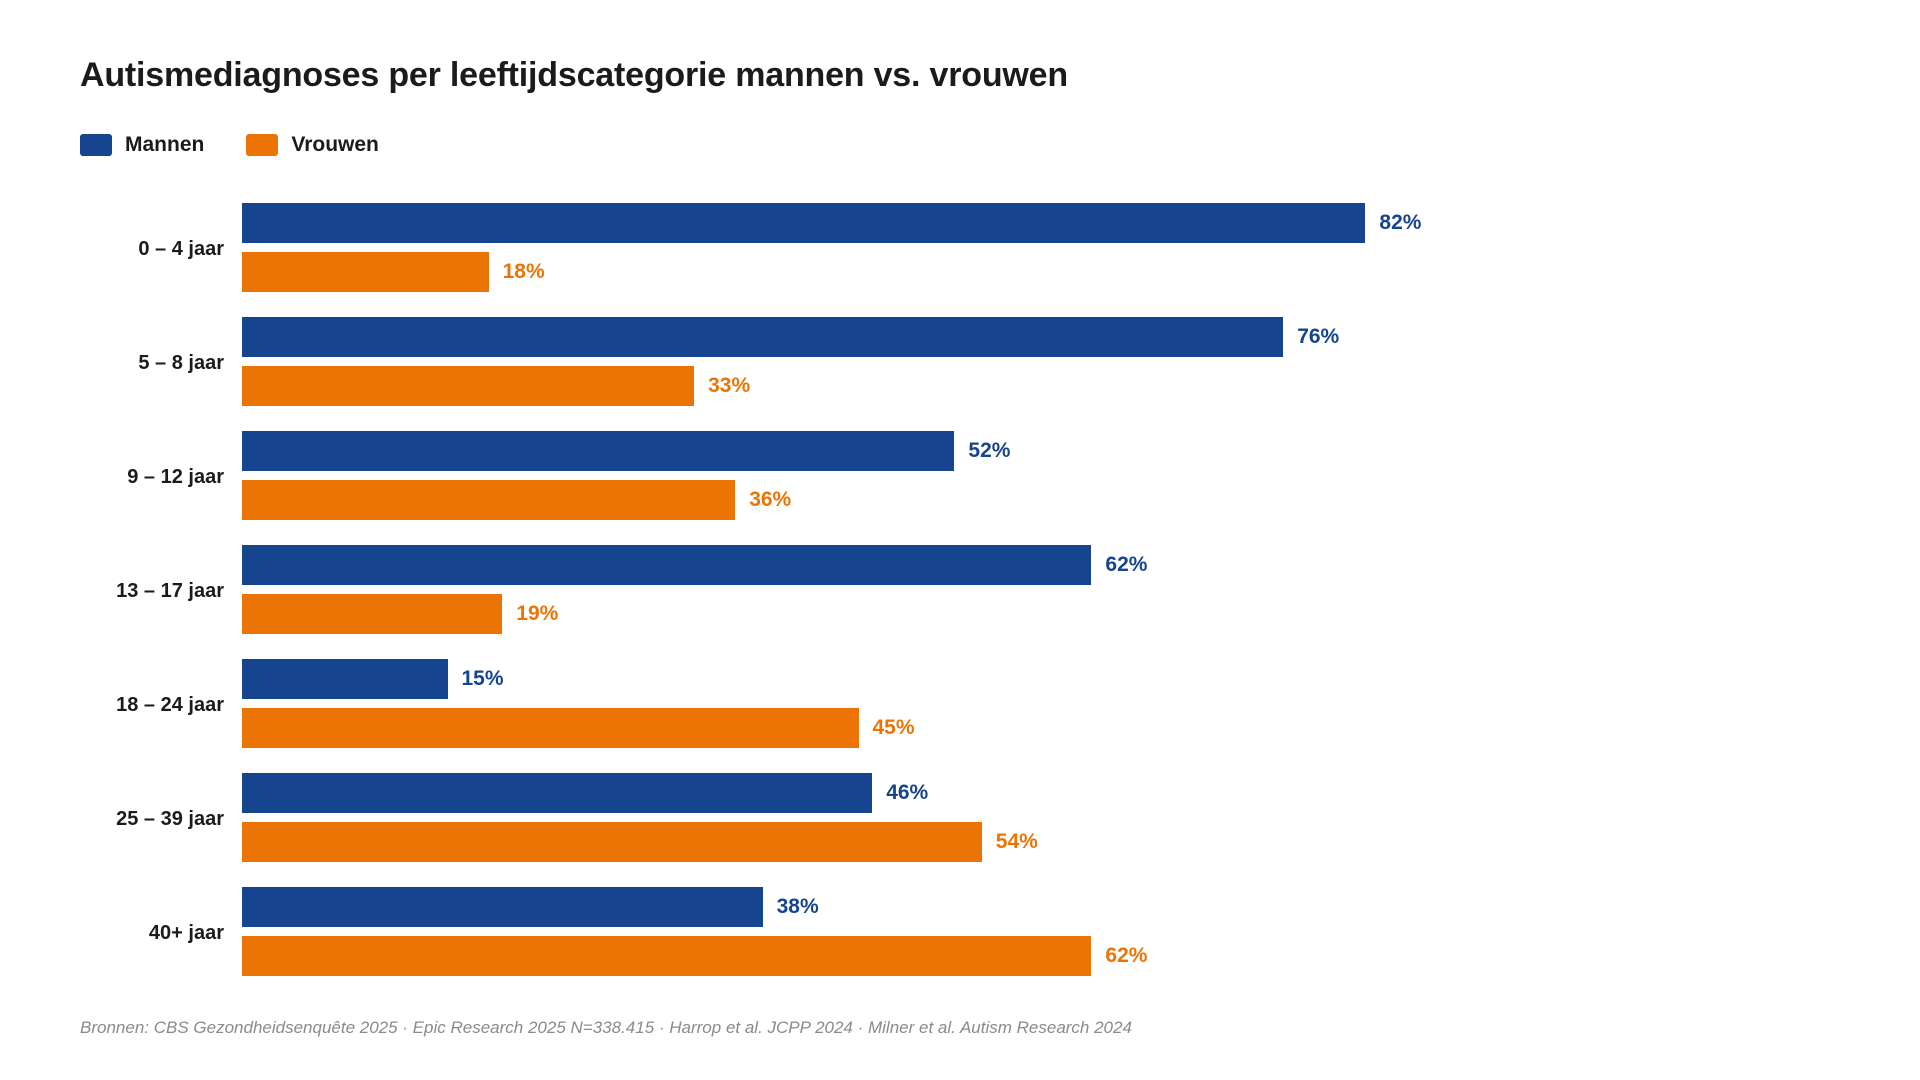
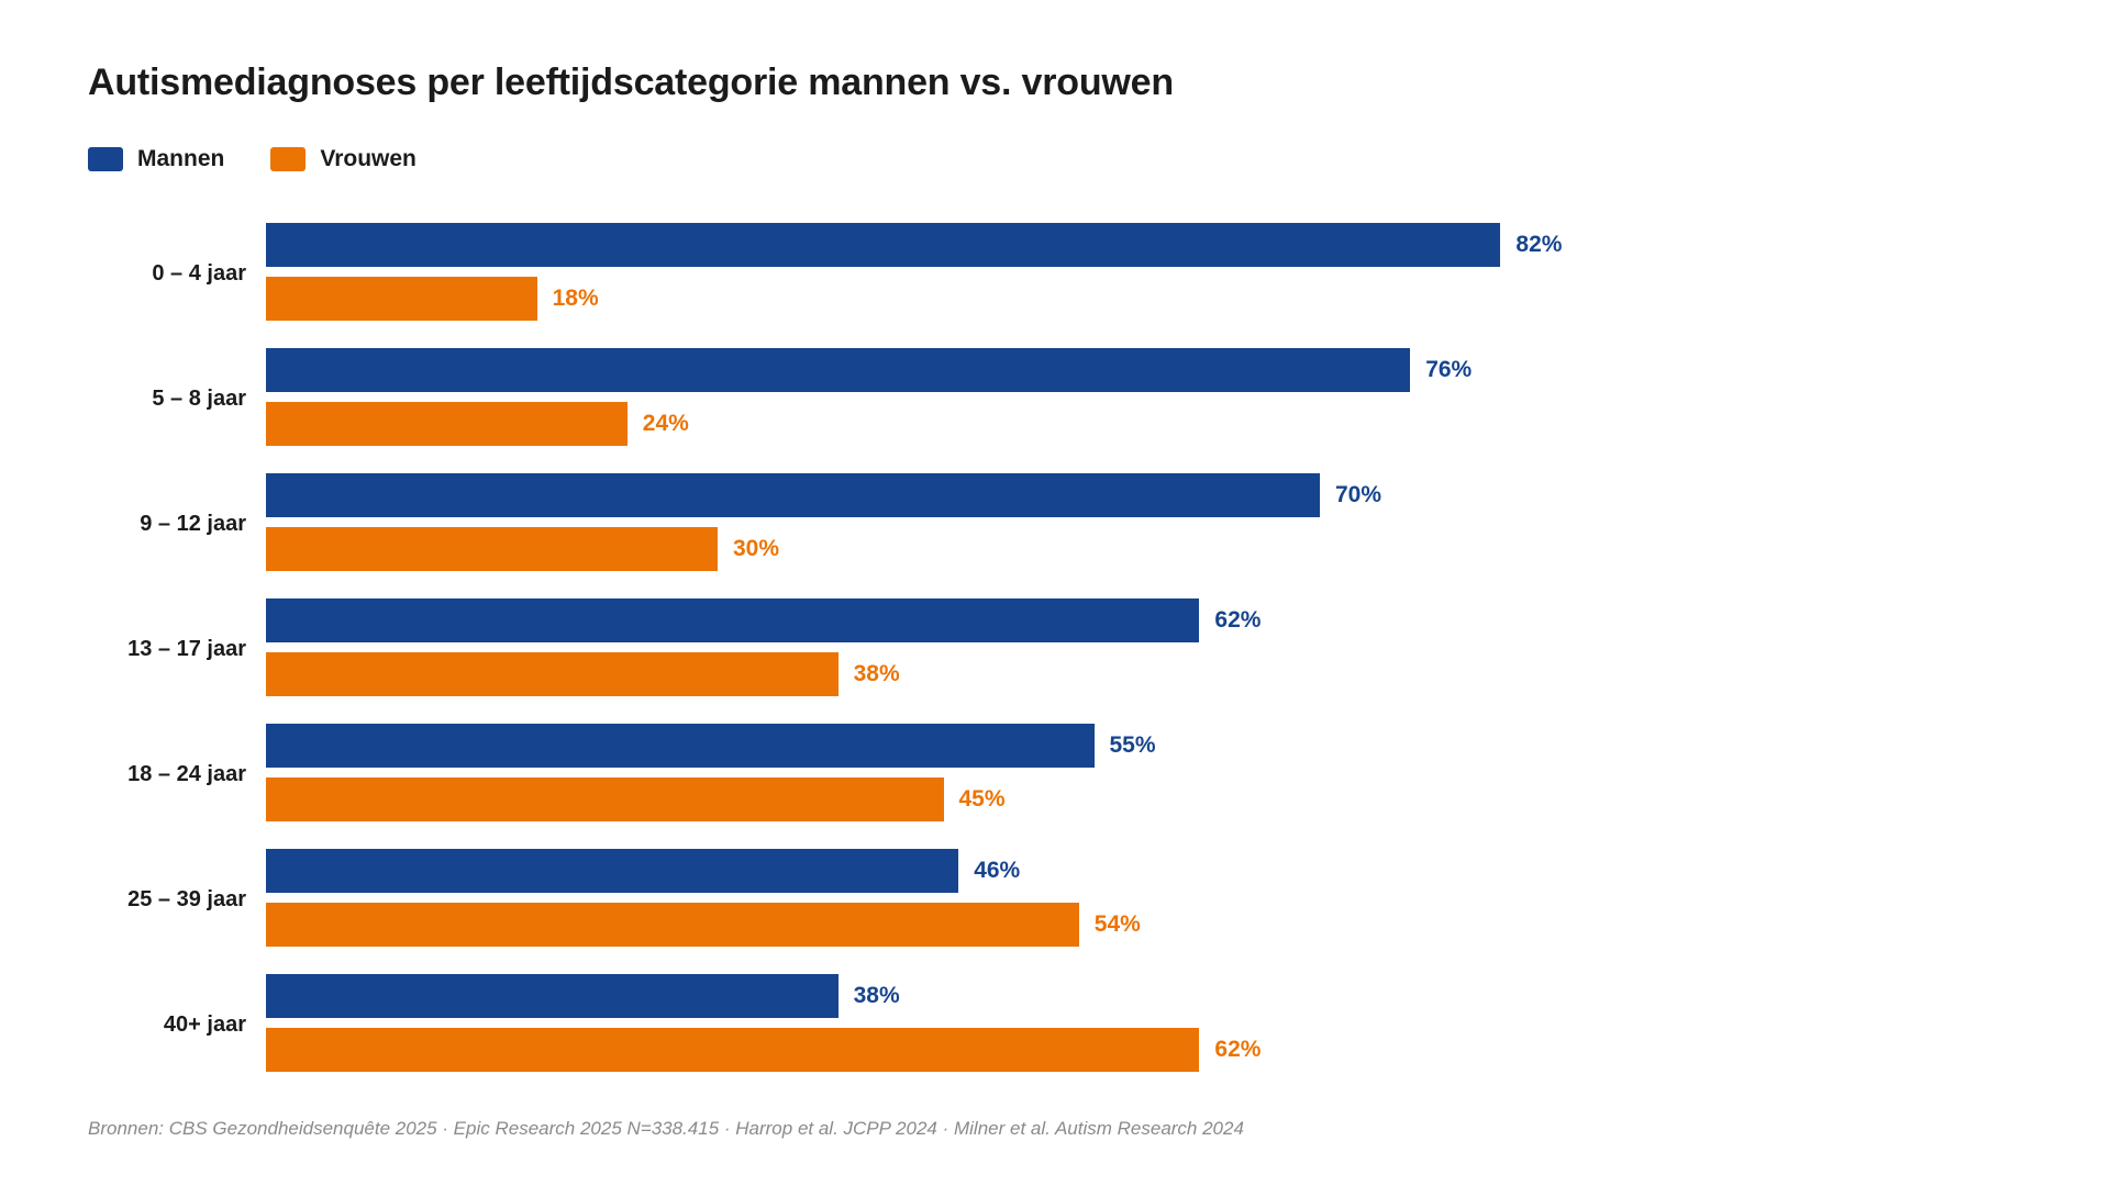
Vrouwen/5 – 8 jaar: 33% -> 24%
Mannen/9 – 12 jaar: 52% -> 70%
Vrouwen/9 – 12 jaar: 36% -> 30%
Vrouwen/13 – 17 jaar: 19% -> 38%
Mannen/18 – 24 jaar: 15% -> 55%
